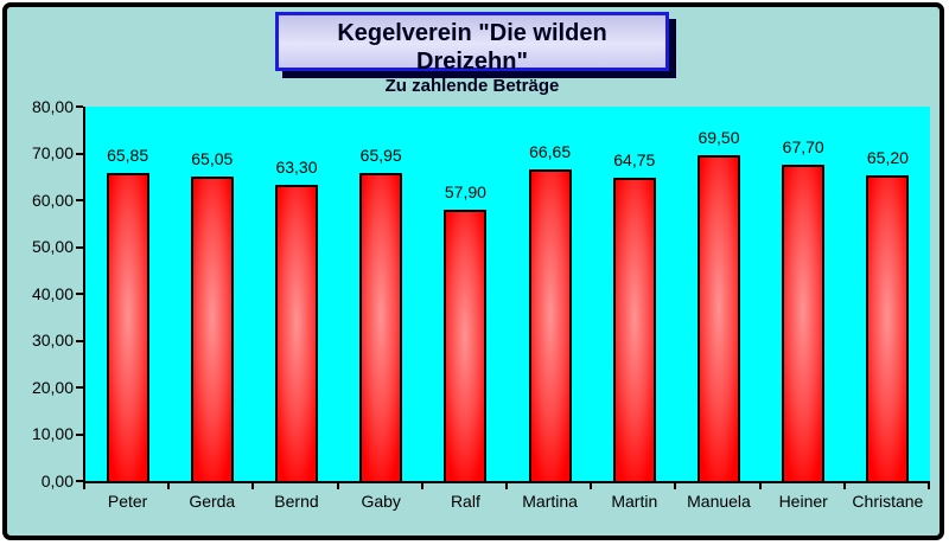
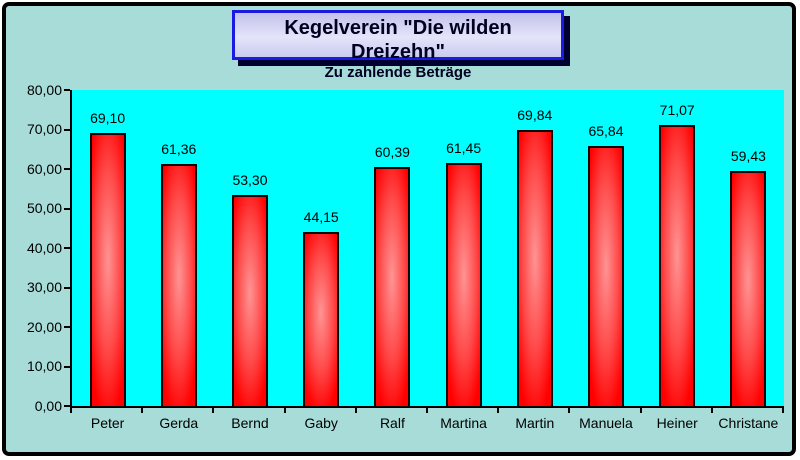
Peter: 65,85 -> 69,10
Gerda: 65,05 -> 61,36
Bernd: 63,30 -> 53,30
Gaby: 65,95 -> 44,15
Ralf: 57,90 -> 60,39
Martina: 66,65 -> 61,45
Martin: 64,75 -> 69,84
Manuela: 69,50 -> 65,84
Heiner: 67,70 -> 71,07
Christane: 65,20 -> 59,43
